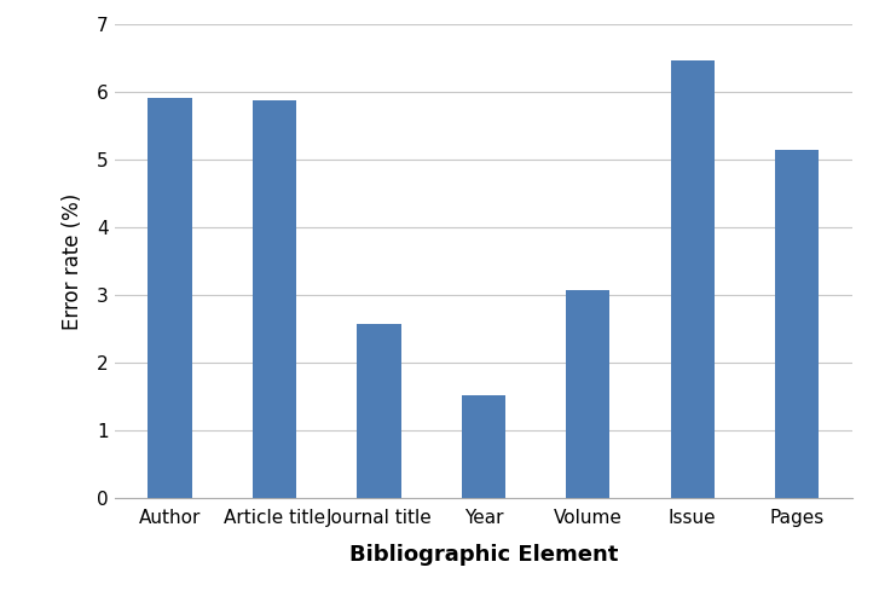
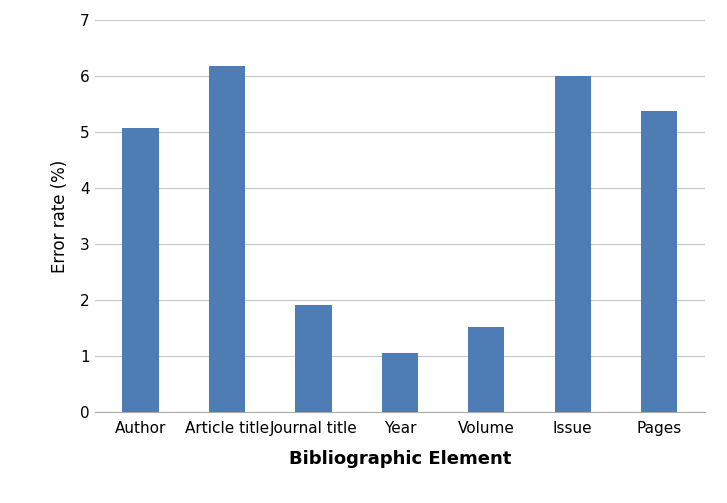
Author: 5.92 -> 5.08
Article title: 5.88 -> 6.18
Journal title: 2.58 -> 1.92
Year: 1.52 -> 1.06
Volume: 3.08 -> 1.53
Issue: 6.46 -> 6.00
Pages: 5.14 -> 5.37
